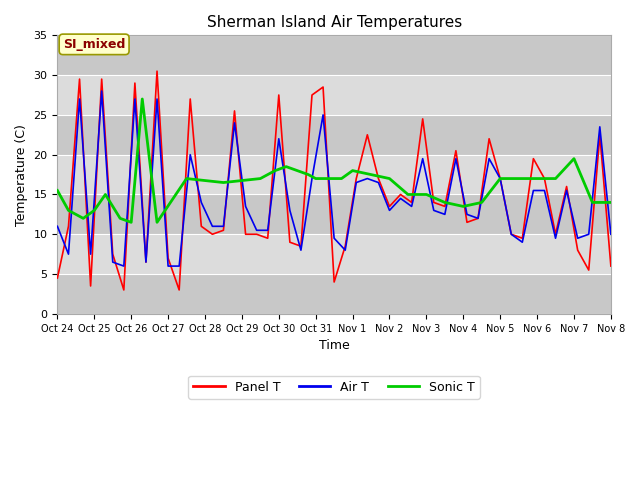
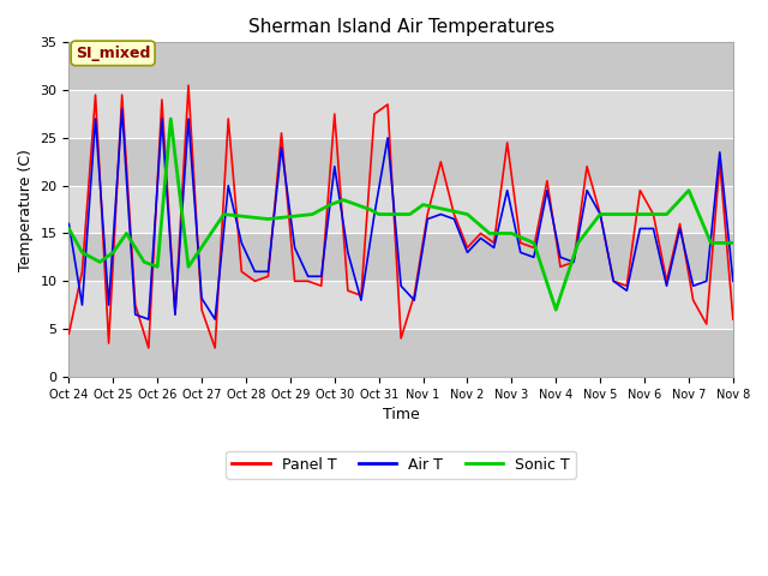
Air T/Oct 24: 11.0 -> 16.0
Air T/Oct 27: 6.0 -> 8.2
Sonic T/Nov 4: 13.5 -> 7.0
